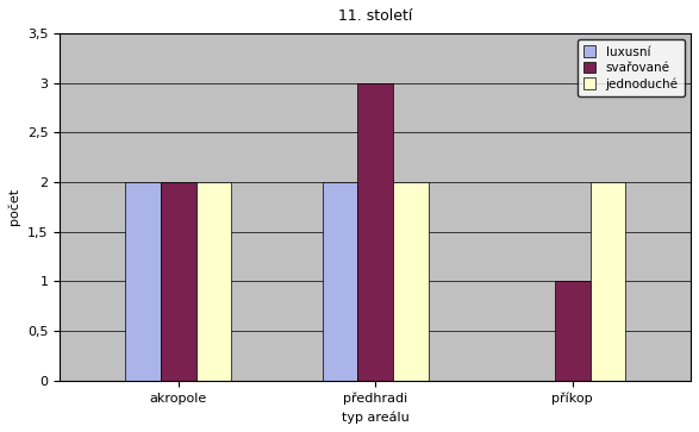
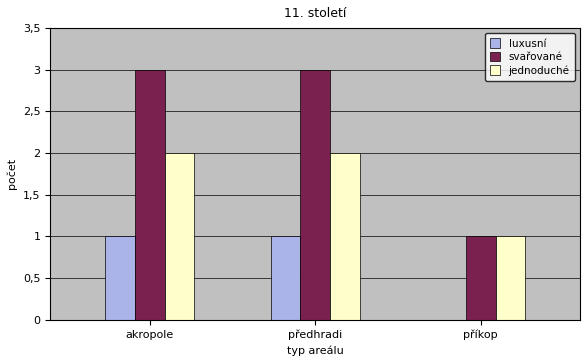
luxusní/akropole: 2 -> 1
svařované/akropole: 2 -> 3
luxusní/předhradi: 2 -> 1
jednoduché/příkop: 2 -> 1
